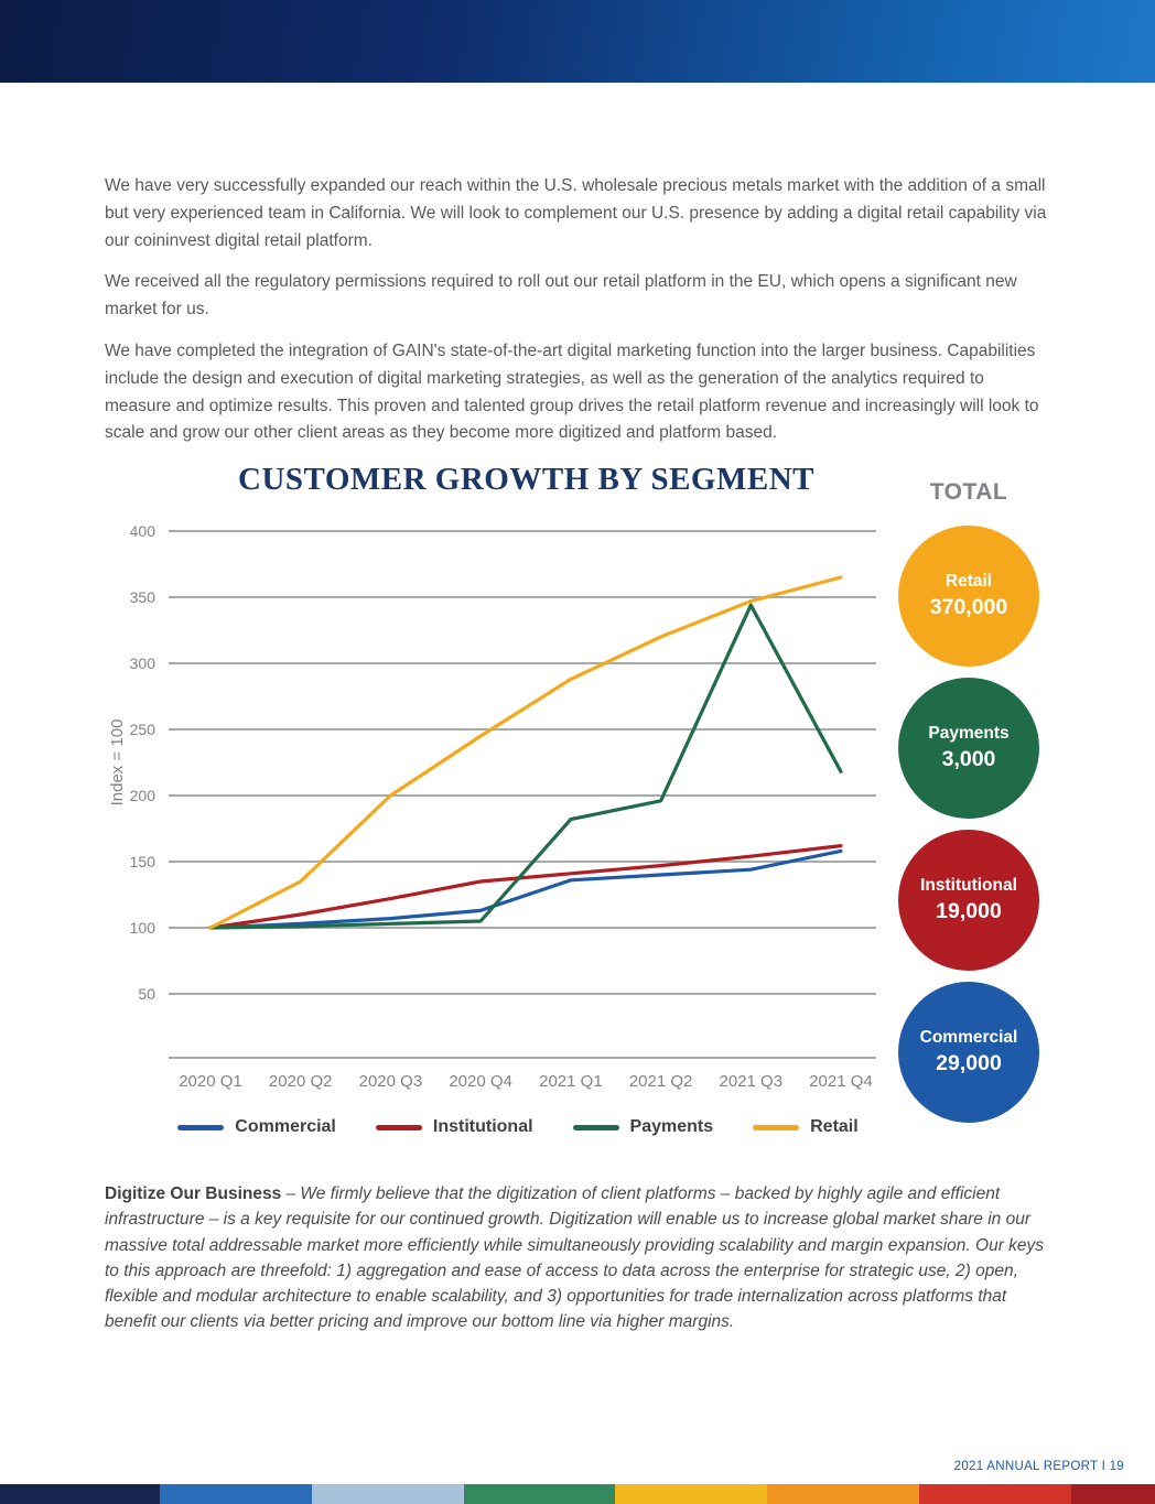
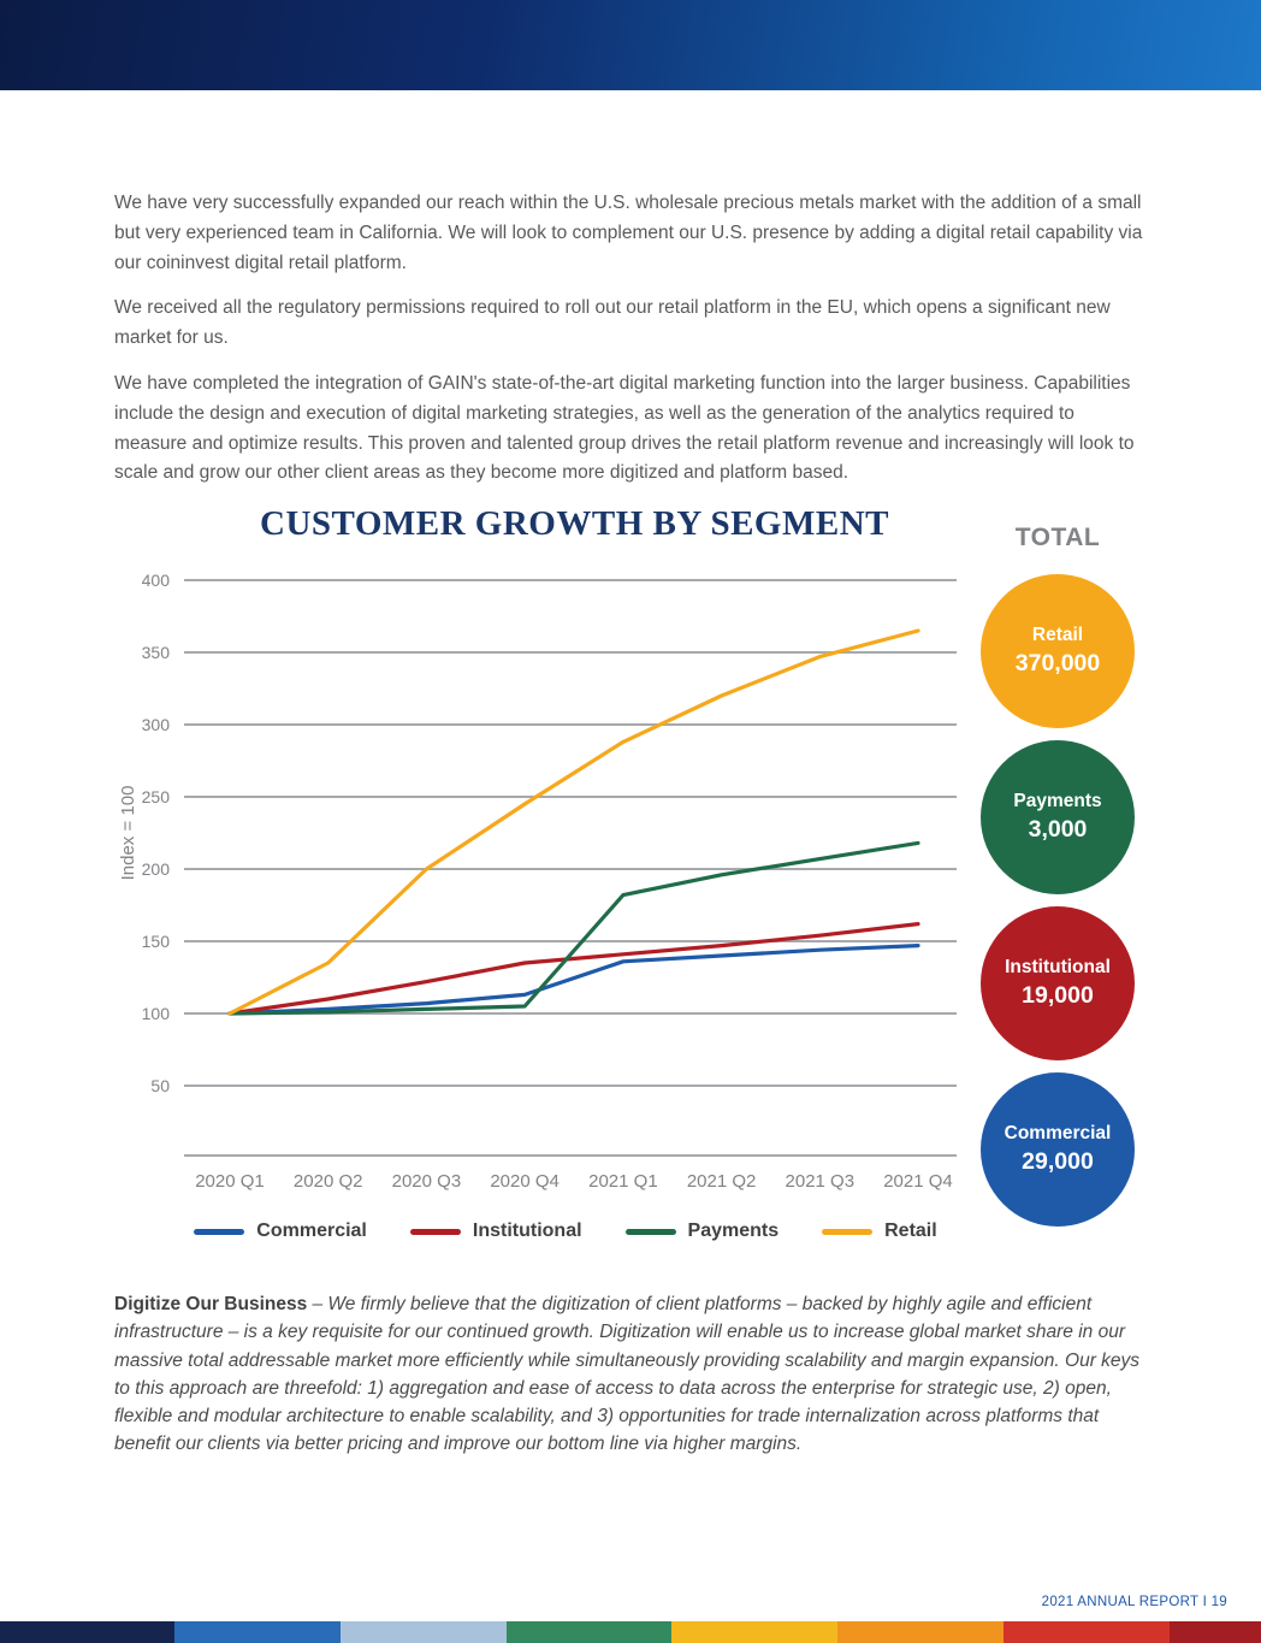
Payments/2021 Q3: 344 -> 207
Commercial/2021 Q4: 158 -> 147
